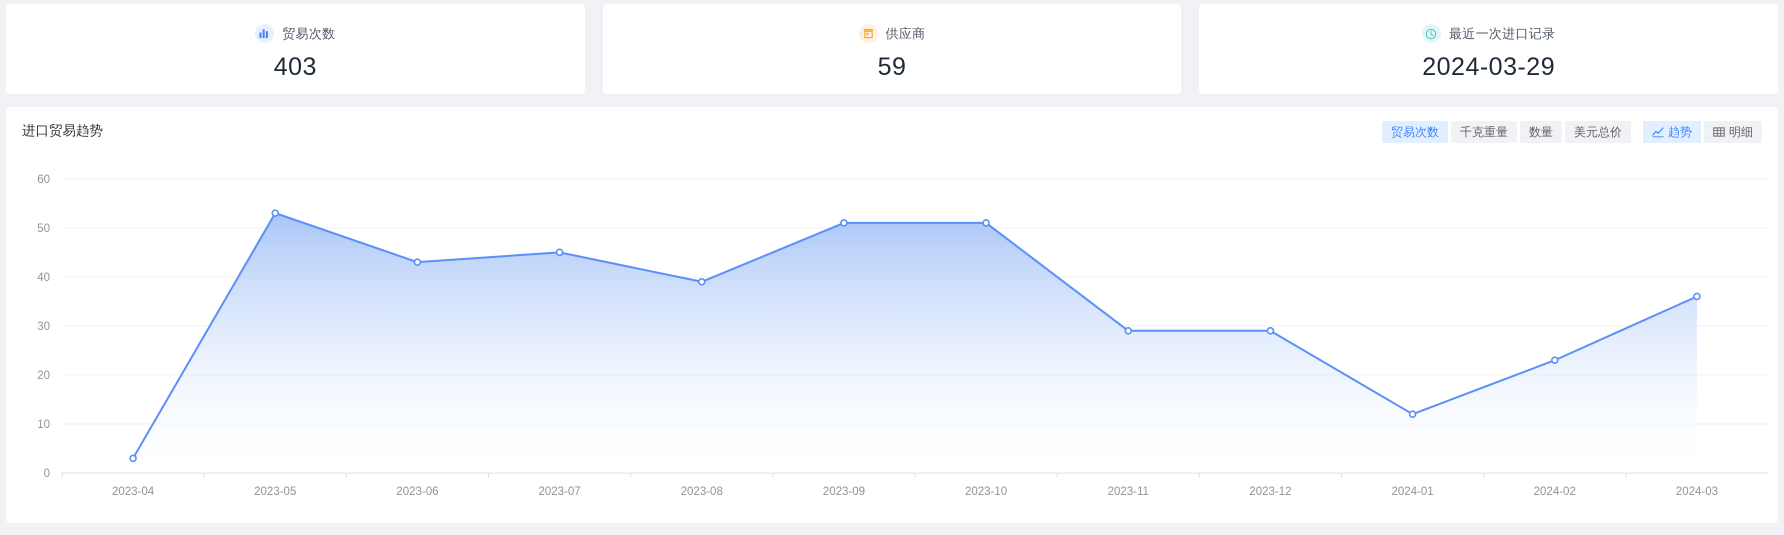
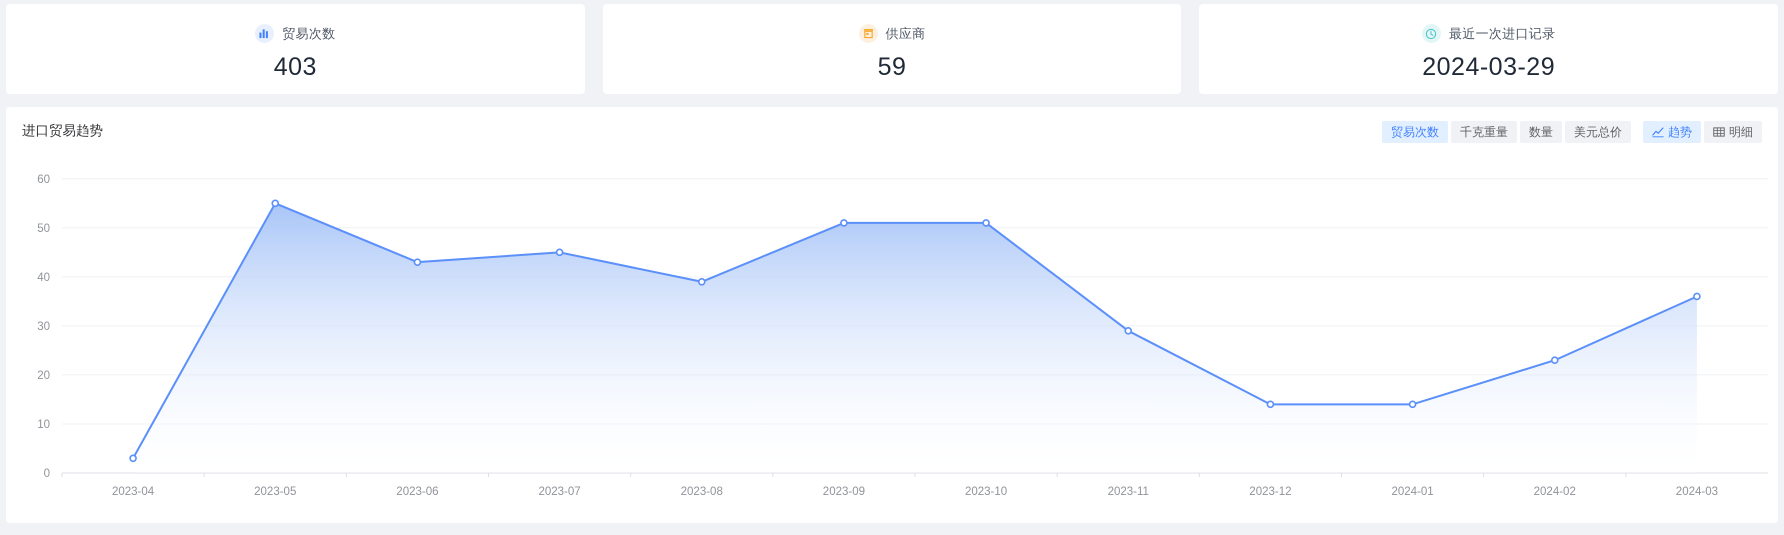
2023-05: 53 -> 55
2023-12: 29 -> 14
2024-01: 12 -> 14
